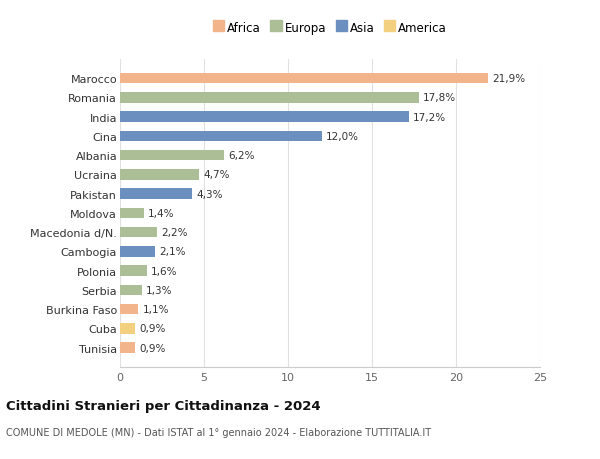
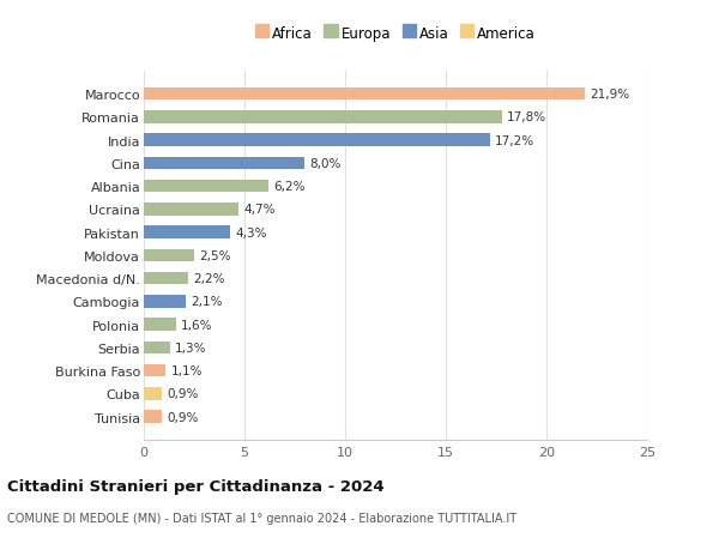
Cina: 12,0% -> 8,0%
Moldova: 1,4% -> 2,5%
